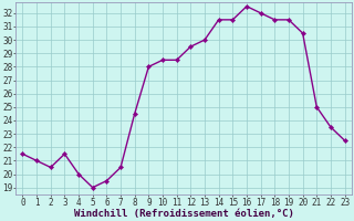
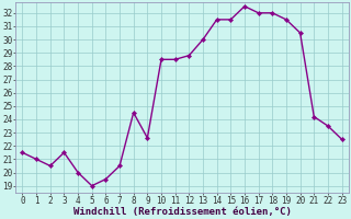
9: 28.0 -> 22.6
12: 29.5 -> 28.8
18: 31.5 -> 32.0
21: 25.0 -> 24.2
